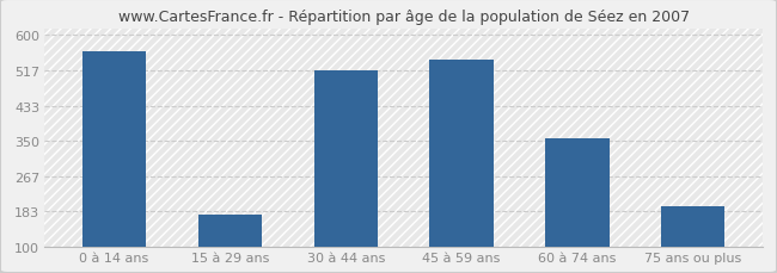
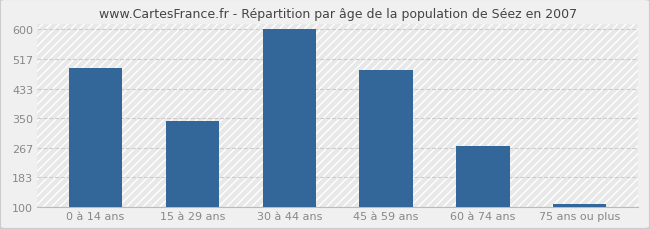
0 à 14 ans: 560 -> 490
15 à 29 ans: 175 -> 342
30 à 44 ans: 515 -> 601
45 à 59 ans: 540 -> 486
60 à 74 ans: 355 -> 271
75 ans ou plus: 195 -> 107
